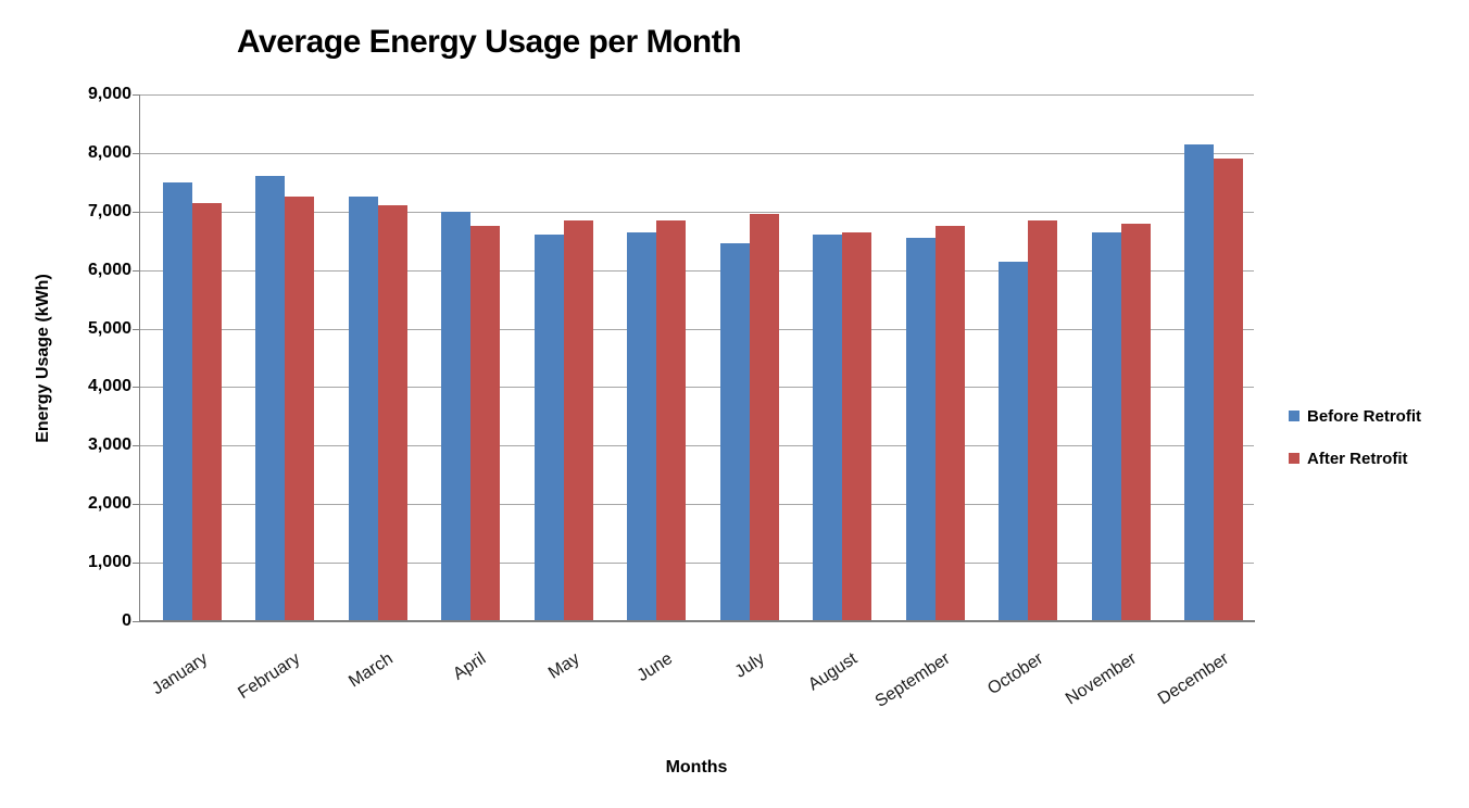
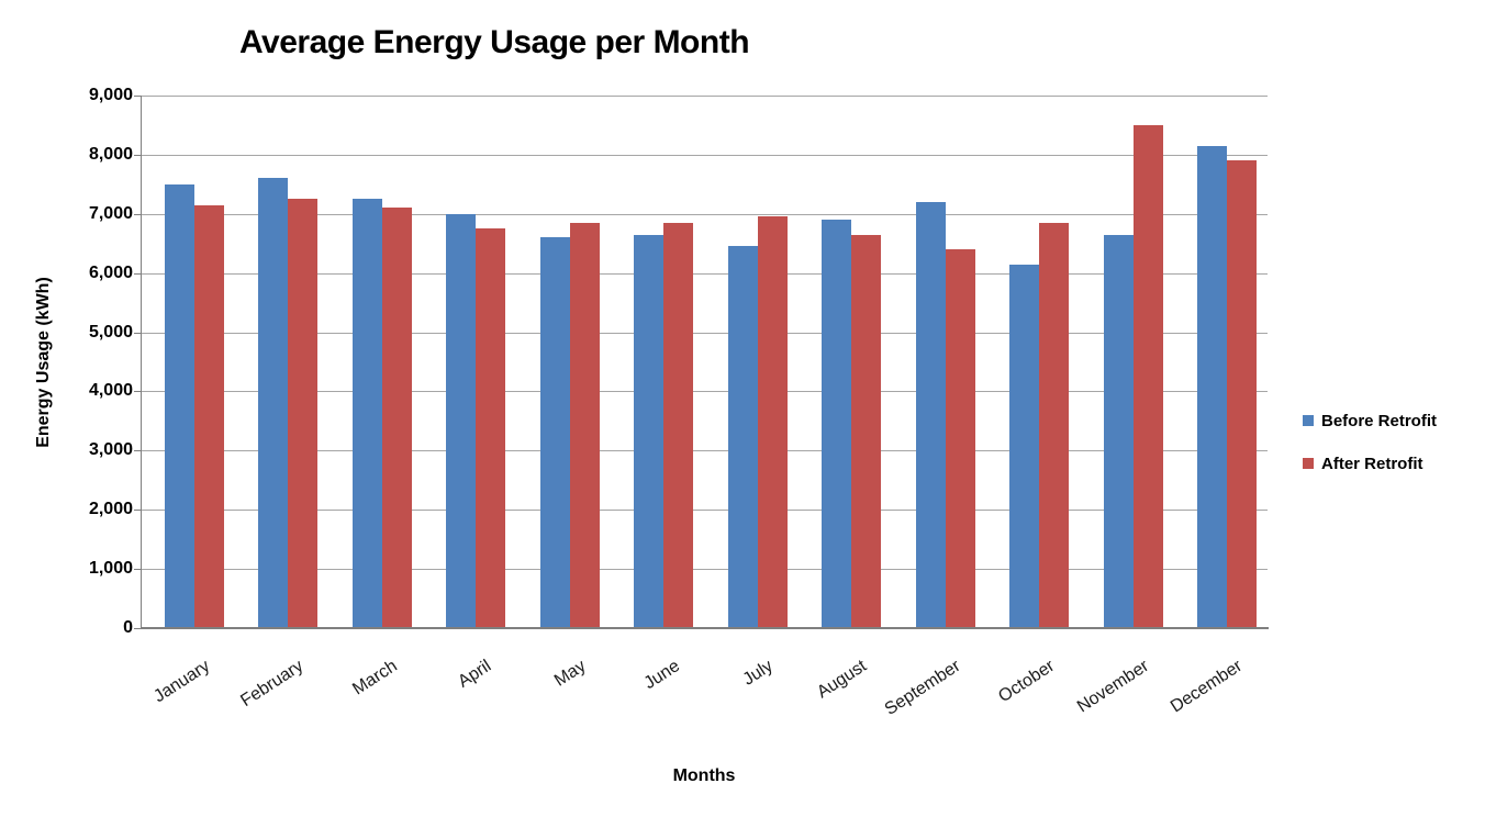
Before Retrofit/August: 6600 -> 6900
Before Retrofit/September: 6600 -> 7200
After Retrofit/September: 6800 -> 6400
After Retrofit/November: 6800 -> 8500
